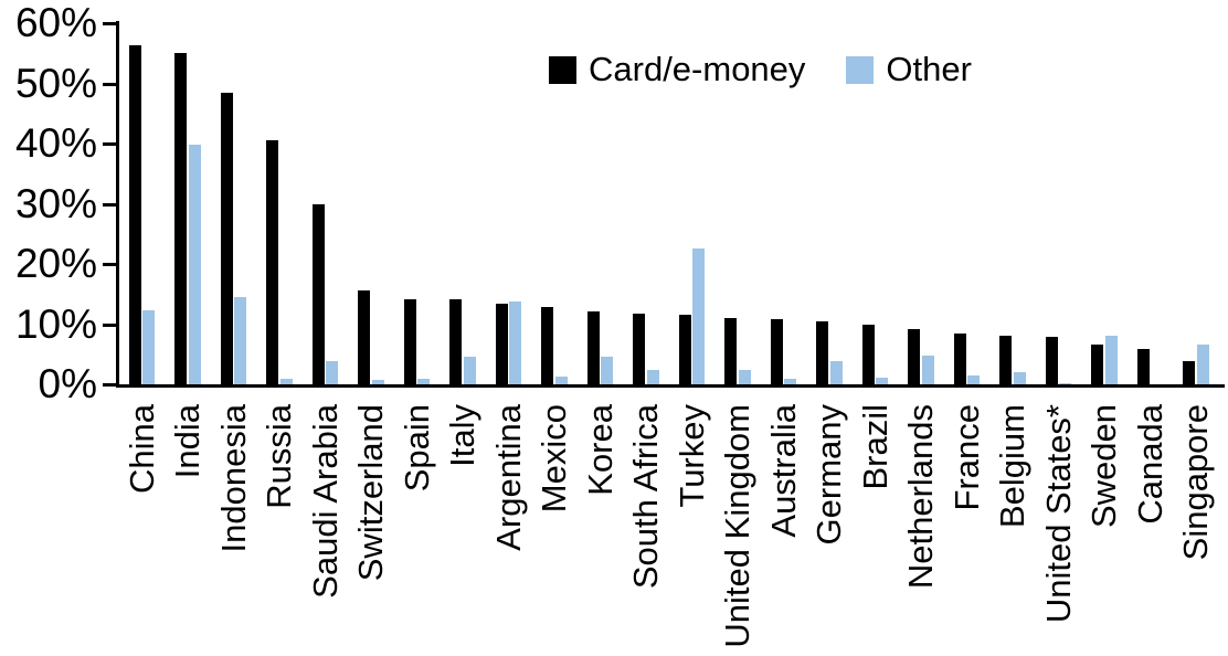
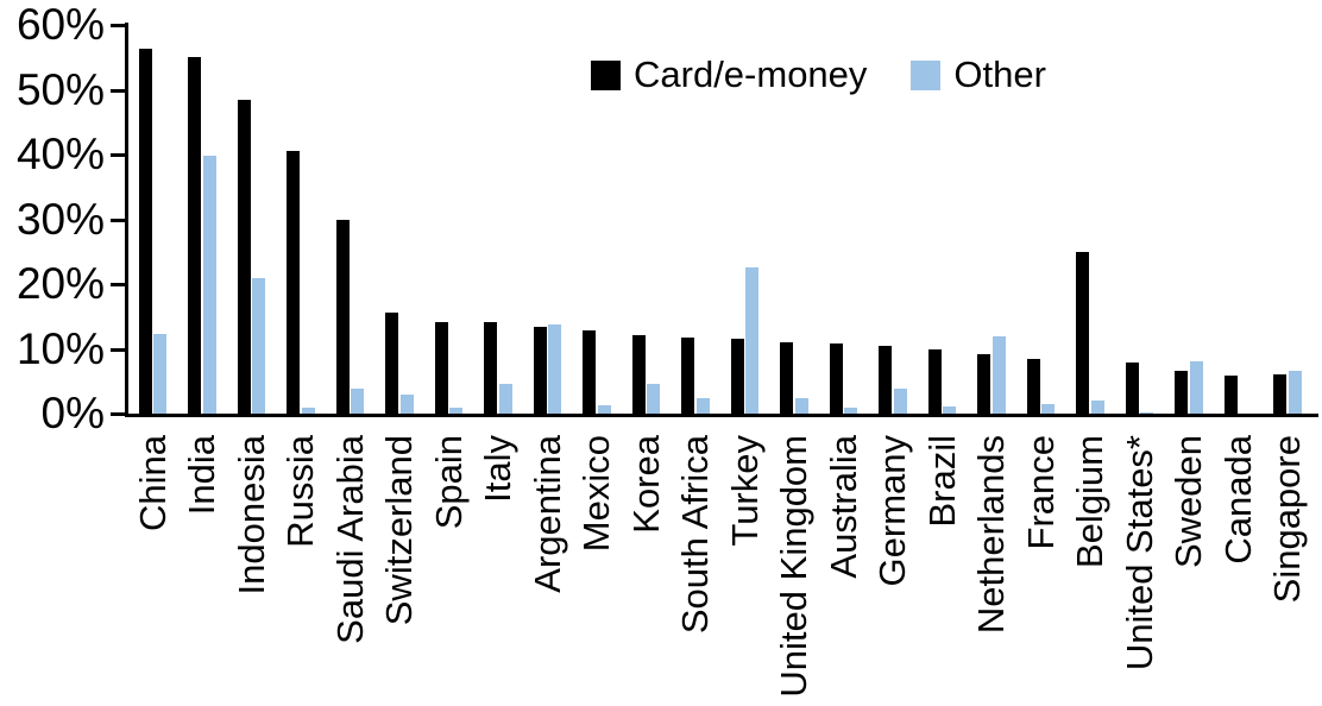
Other/Indonesia: 14% -> 21%
Other/Switzerland: 1% -> 3%
Other/Netherlands: 5% -> 12%
Card/e-money/Belgium: 8% -> 25%
Card/e-money/Singapore: 4% -> 6%
